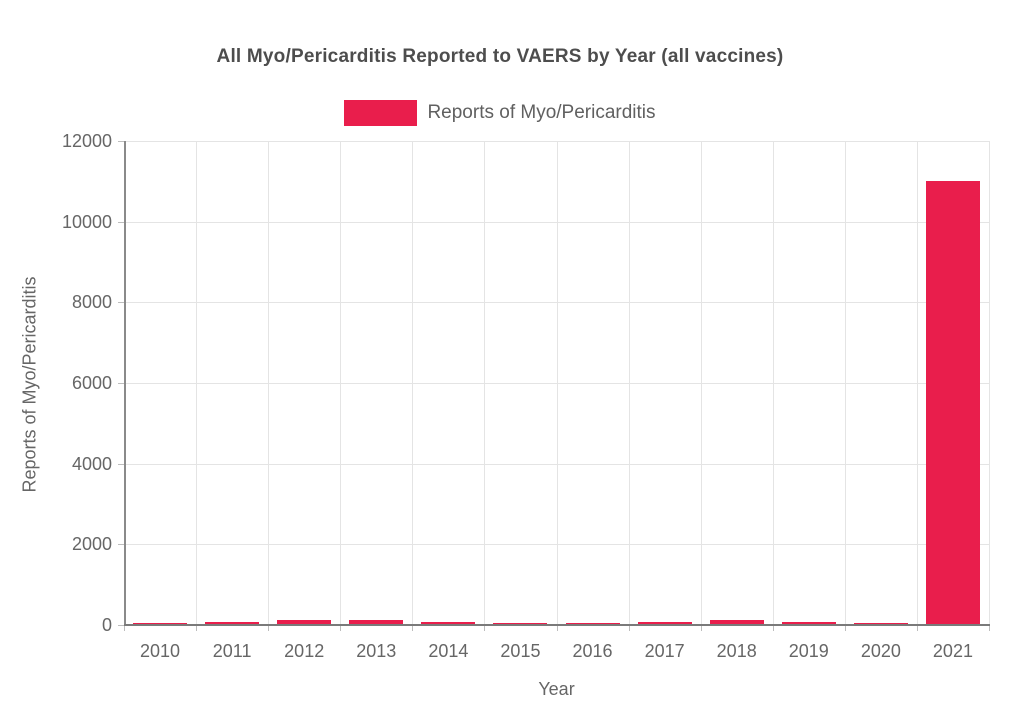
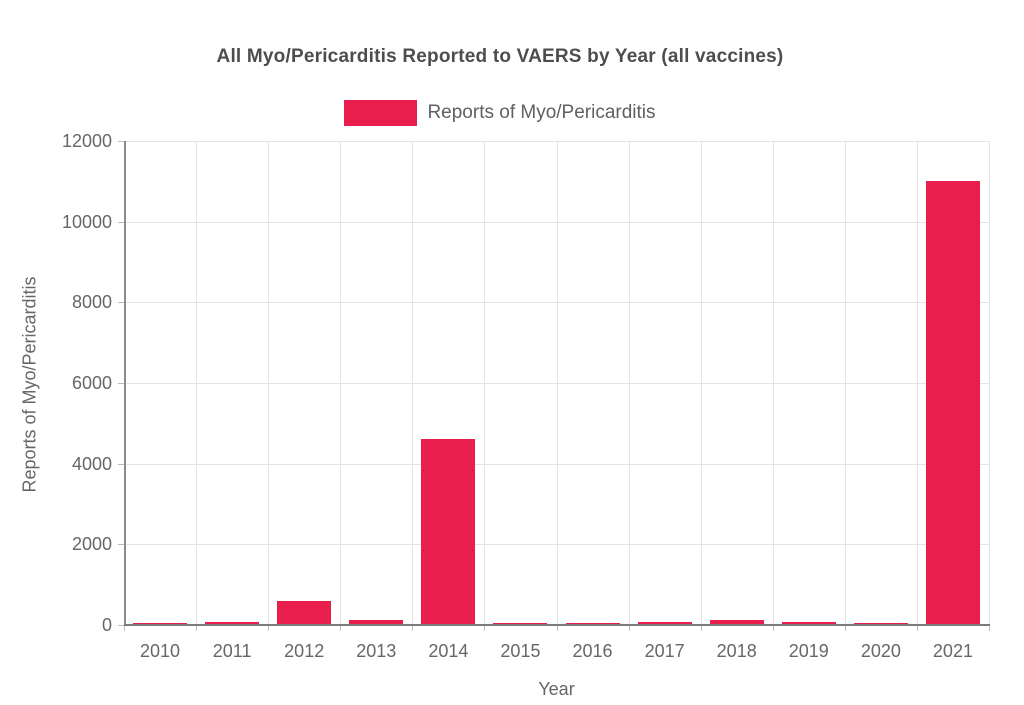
2012: 100 -> 600
2014: 100 -> 4600
